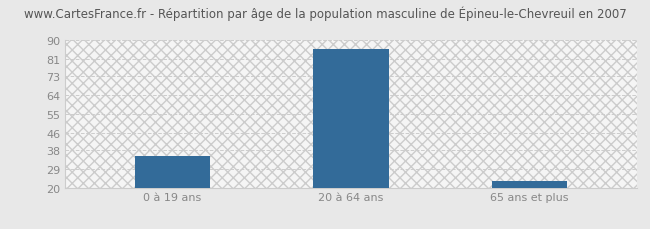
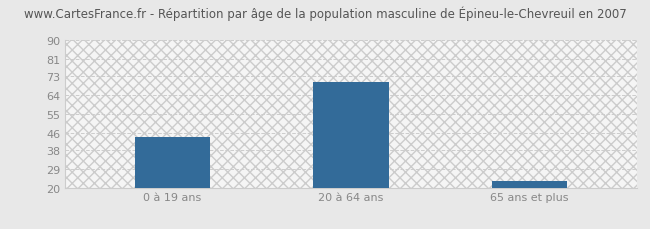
0 à 19 ans: 35 -> 44
20 à 64 ans: 86 -> 70
